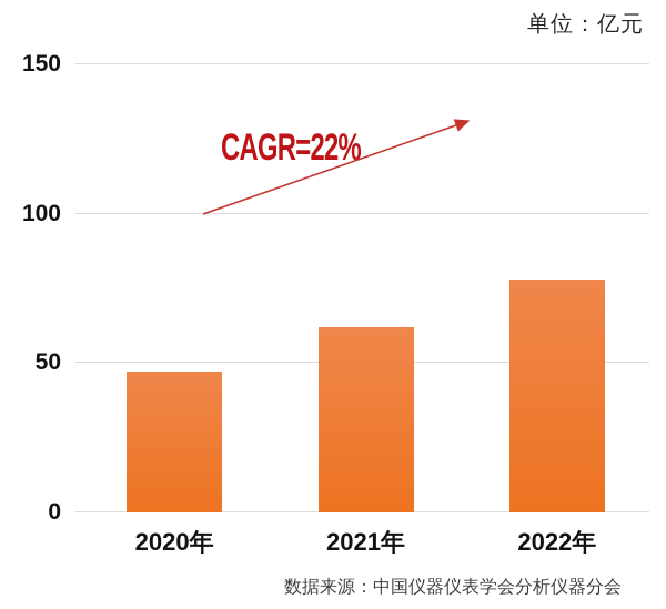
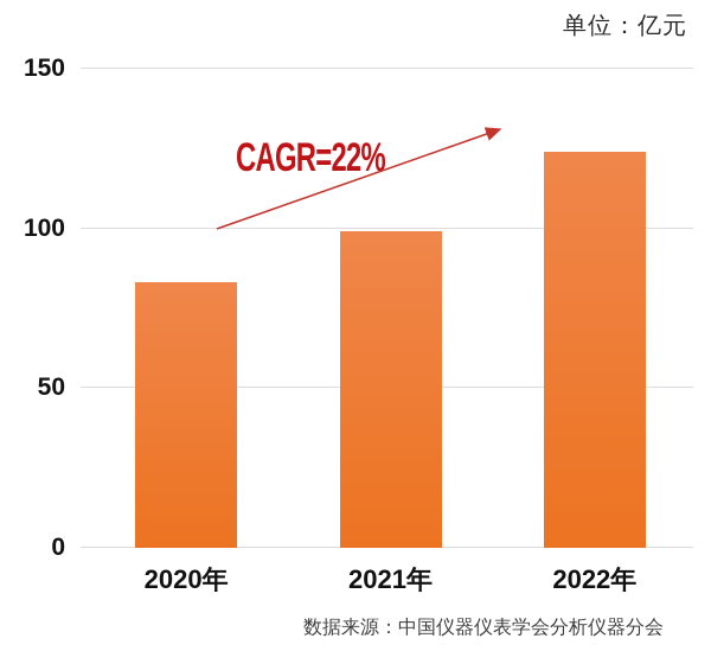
2020年: 47 -> 83
2021年: 62 -> 99
2022年: 78 -> 124
